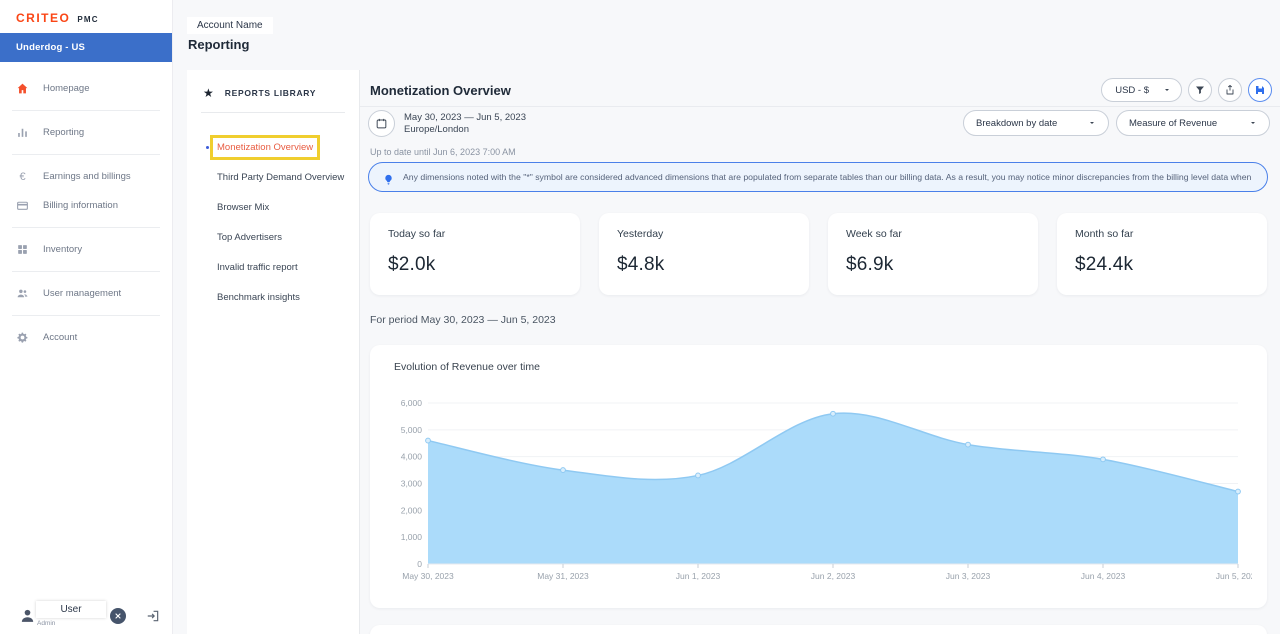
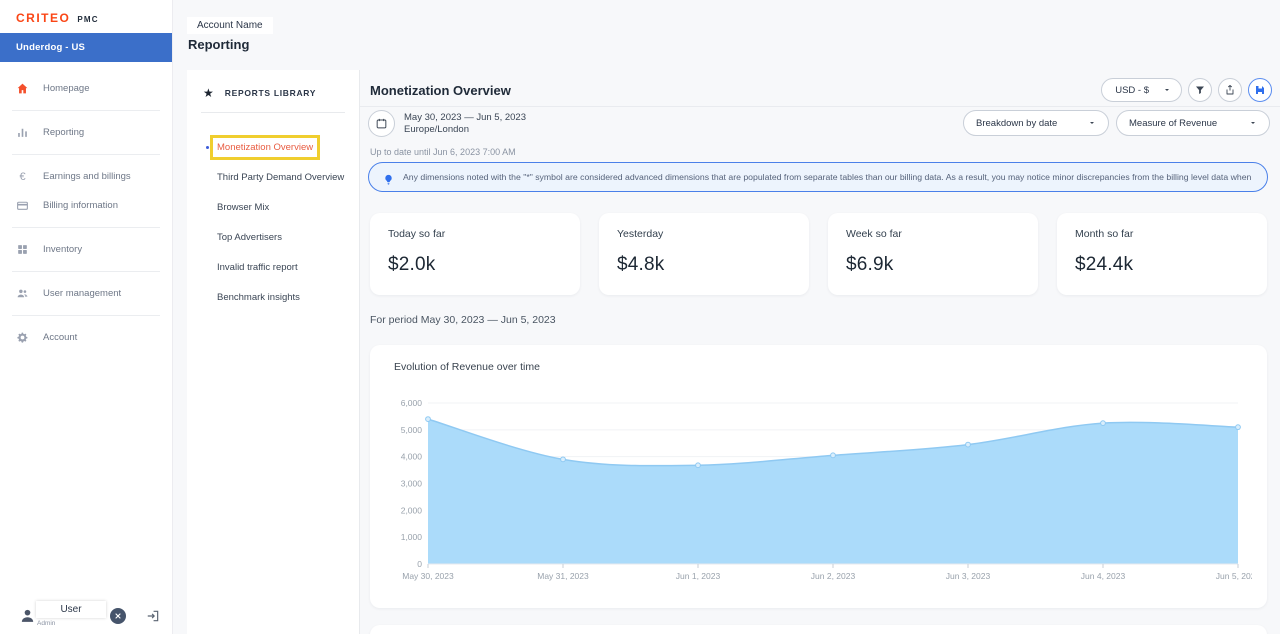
May 30, 2023: 4600 -> 5400
May 31, 2023: 3500 -> 3900
Jun 1, 2023: 3300 -> 3700
Jun 2, 2023: 5600 -> 4000
Jun 4, 2023: 3900 -> 5200
Jun 5, 2023: 2700 -> 5100
